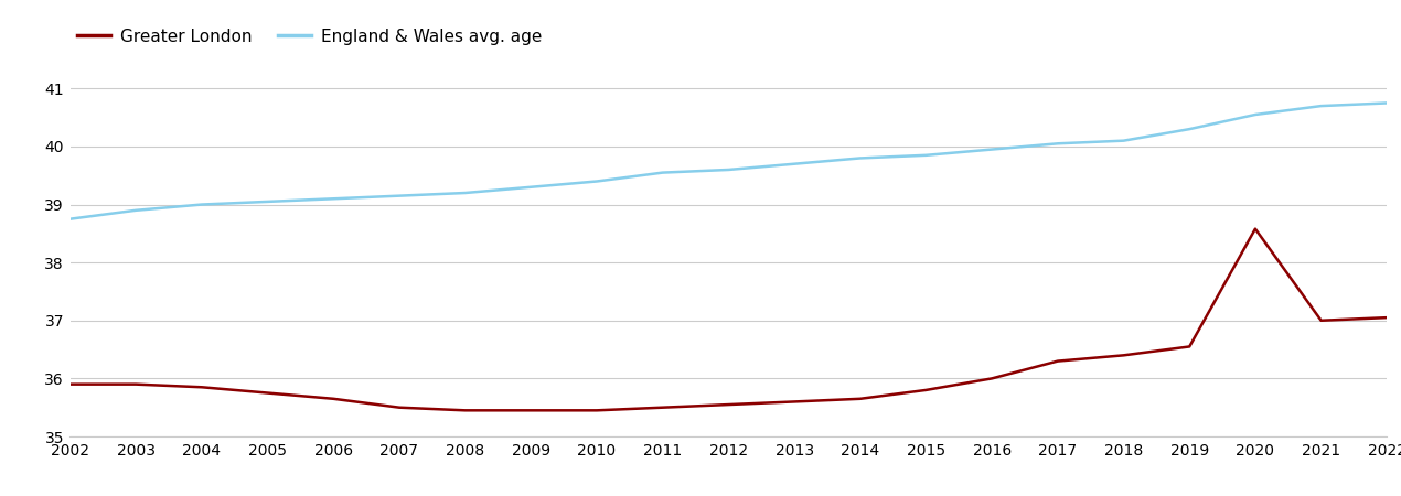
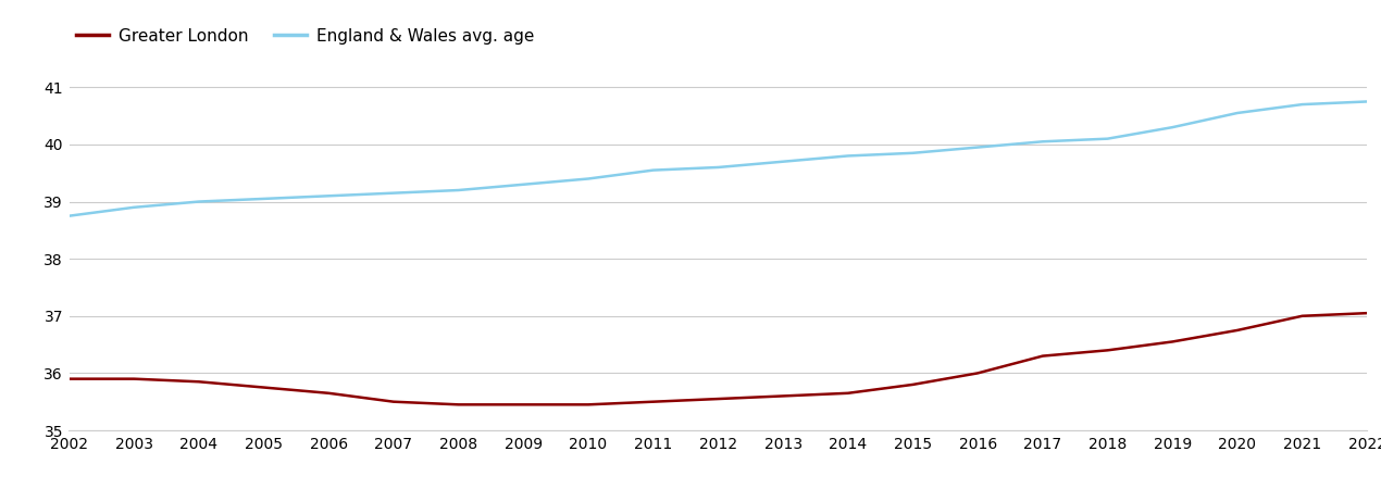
Greater London/2020: 38.58 -> 36.75
